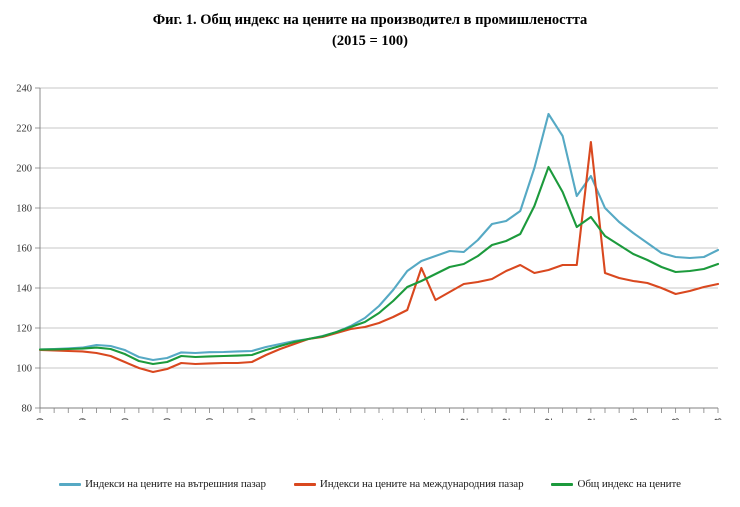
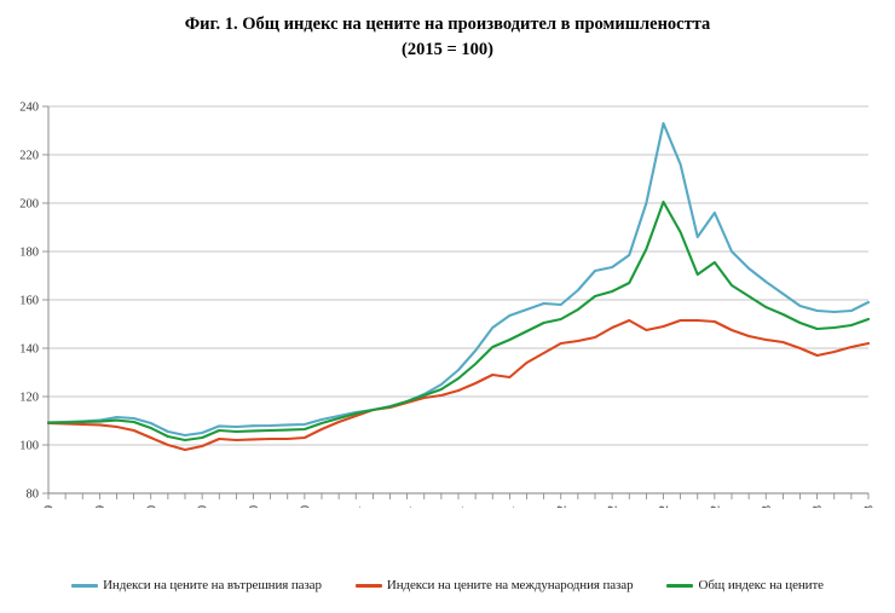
Индекси на цените на международния пазар/XII.2021: 150 -> 128
Индекси на цените на вътрешния пазар/IX.2022: 227 -> 233
Индекси на цените на международния пазар/XII.2022: 213 -> 151
